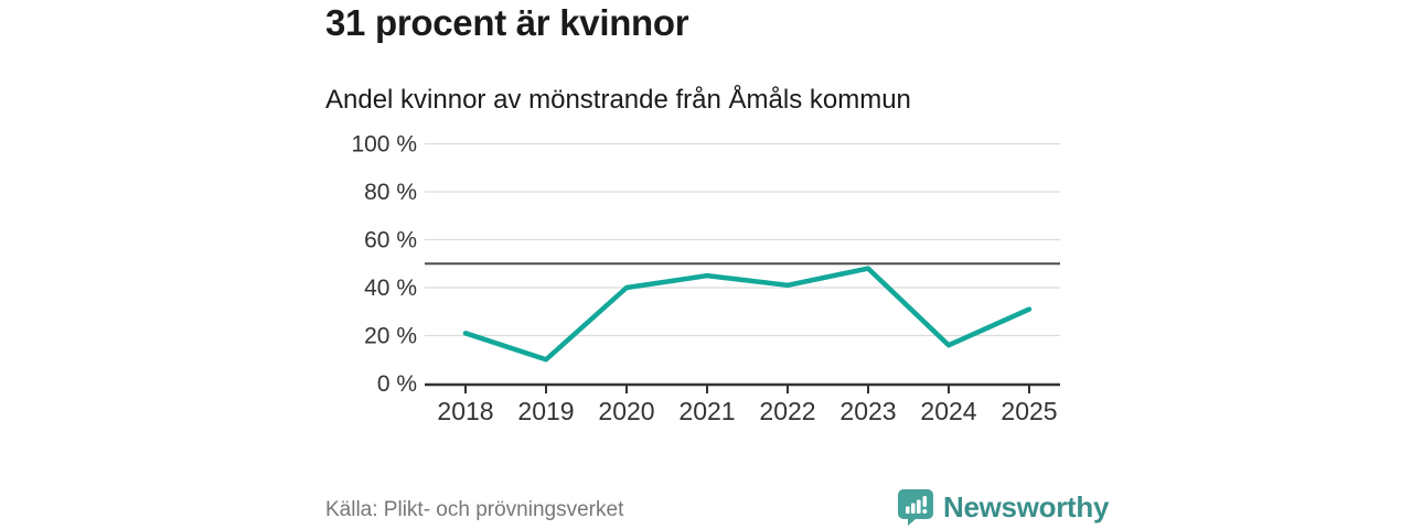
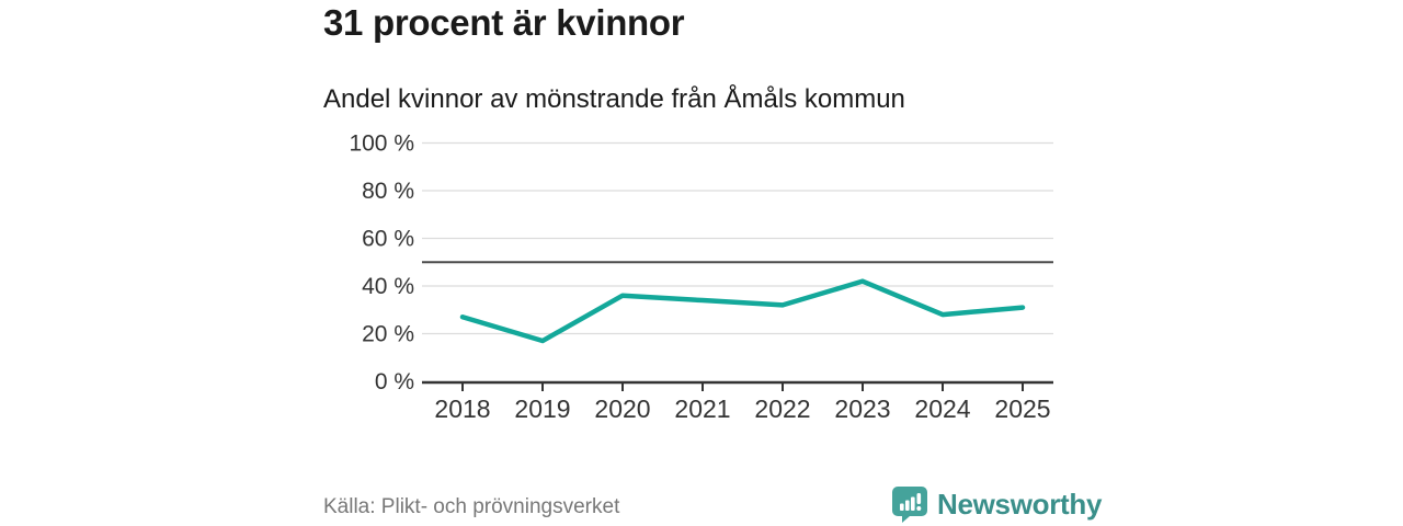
2018: 21% -> 27%
2019: 10% -> 17%
2020: 40% -> 36%
2021: 45% -> 34%
2022: 41% -> 32%
2023: 48% -> 42%
2024: 16% -> 28%
